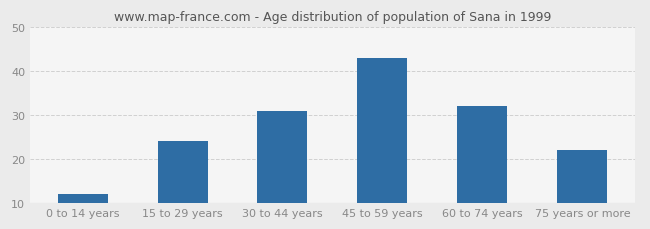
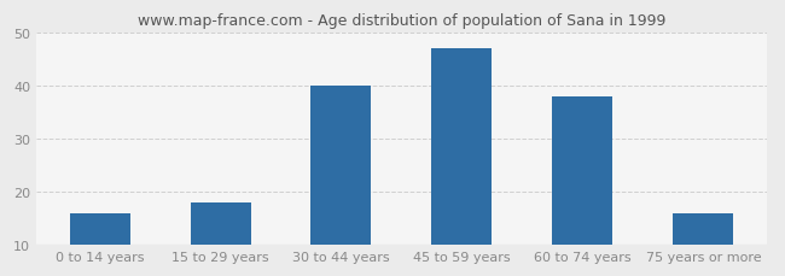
0 to 14 years: 12 -> 16
15 to 29 years: 24 -> 18
30 to 44 years: 31 -> 40
45 to 59 years: 43 -> 47
60 to 74 years: 32 -> 38
75 years or more: 22 -> 16
